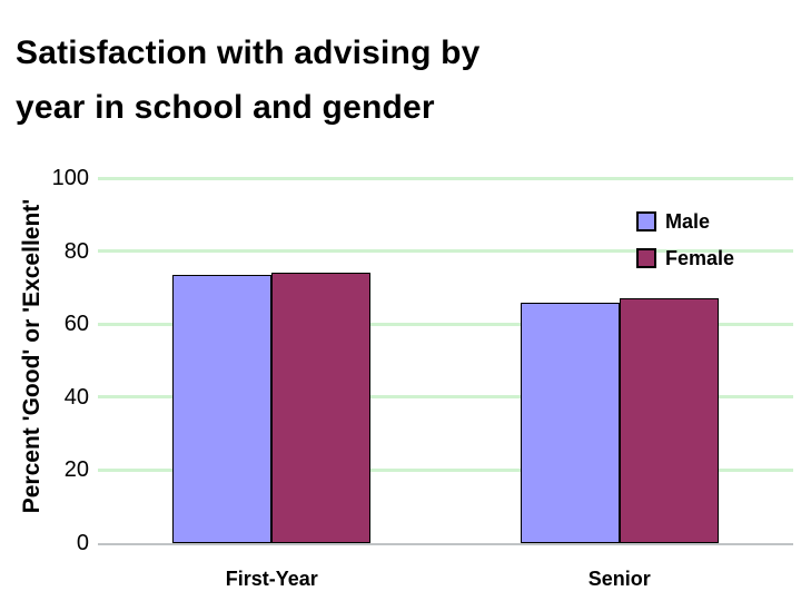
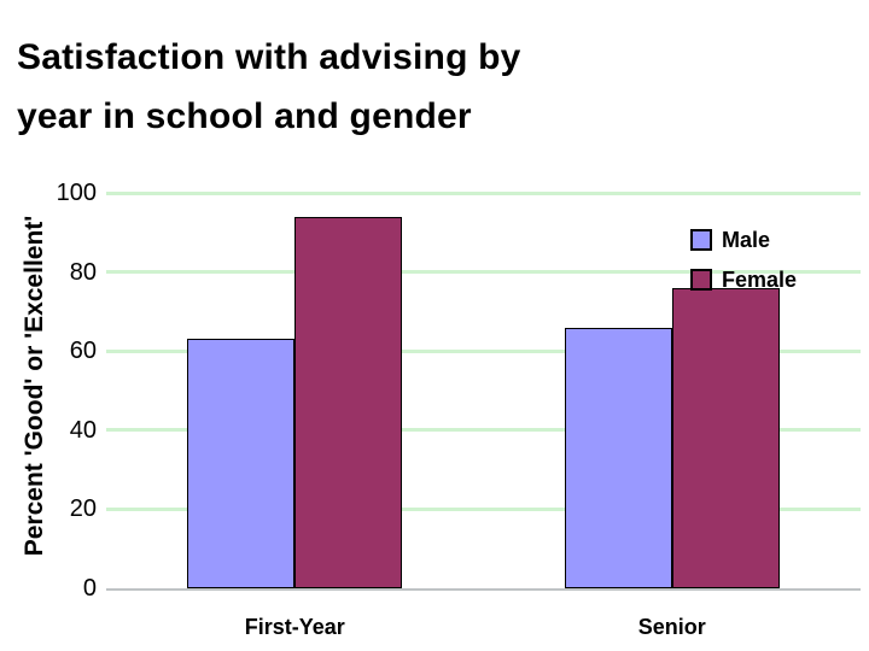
Male/First-Year: 73 -> 63
Female/First-Year: 74 -> 94
Female/Senior: 67 -> 76
